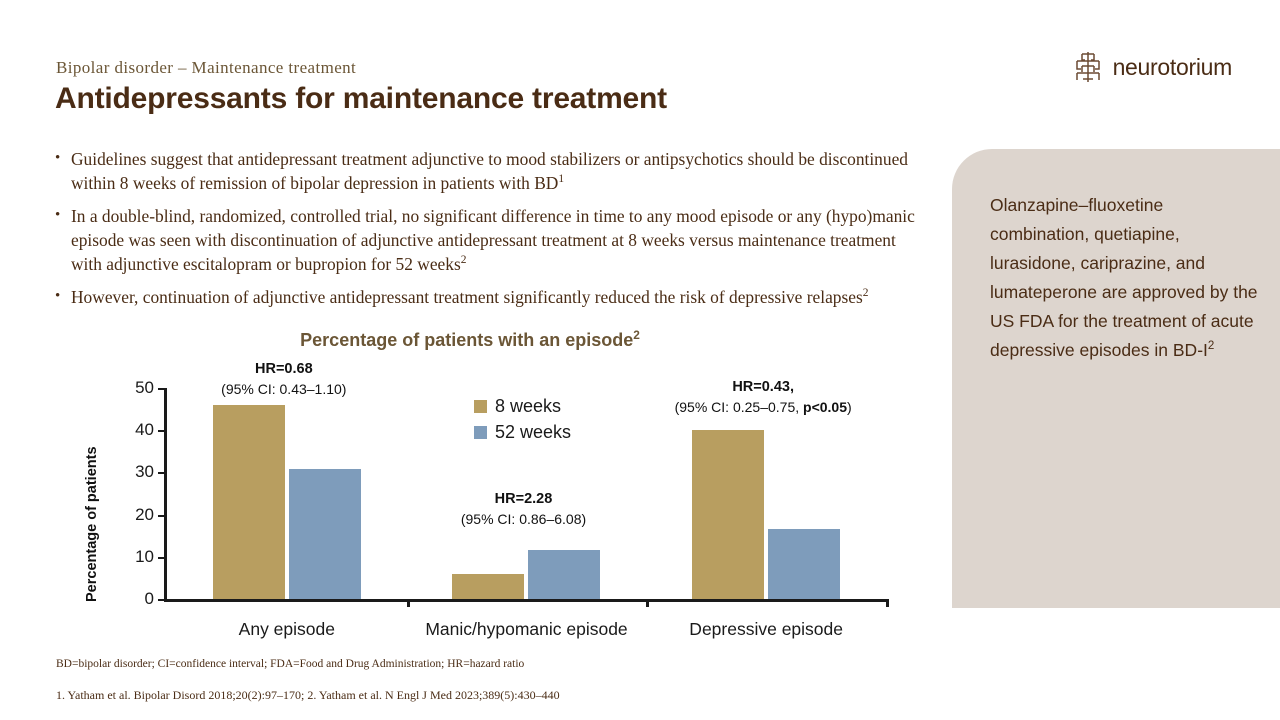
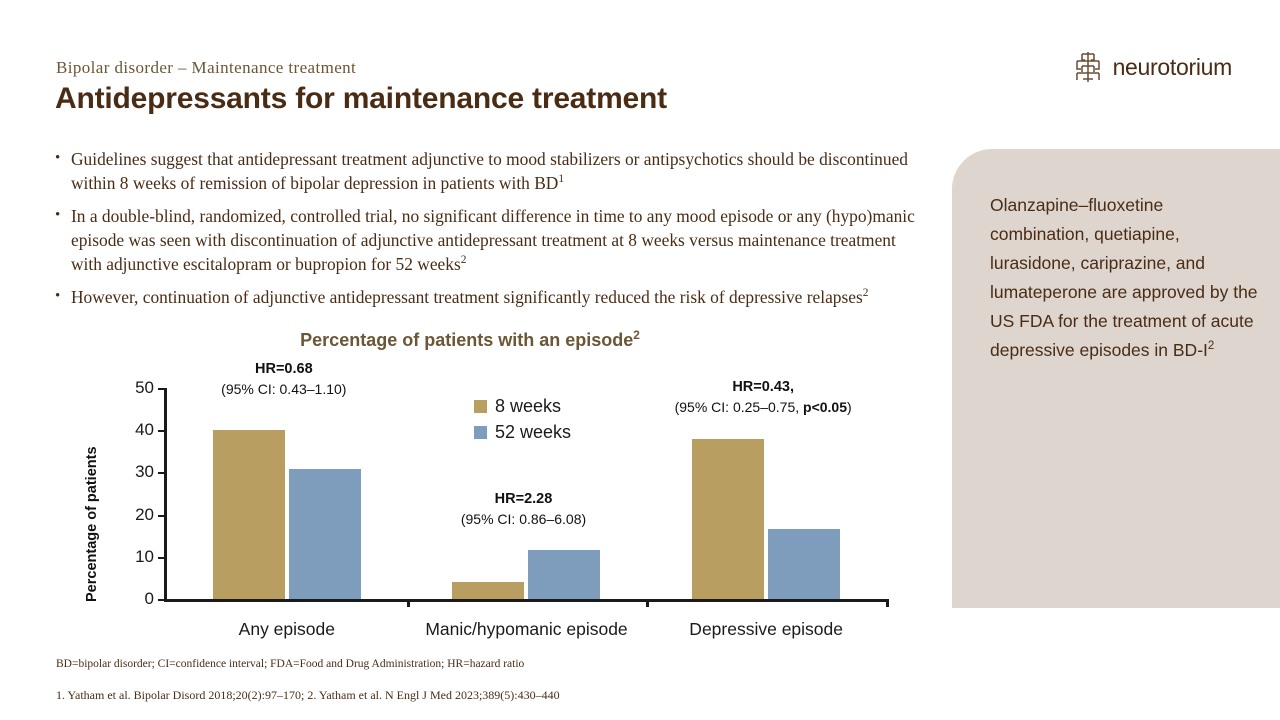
8 weeks/Any episode: 46 -> 40
8 weeks/Manic/hypomanic episode: 6 -> 4
8 weeks/Depressive episode: 40 -> 38
